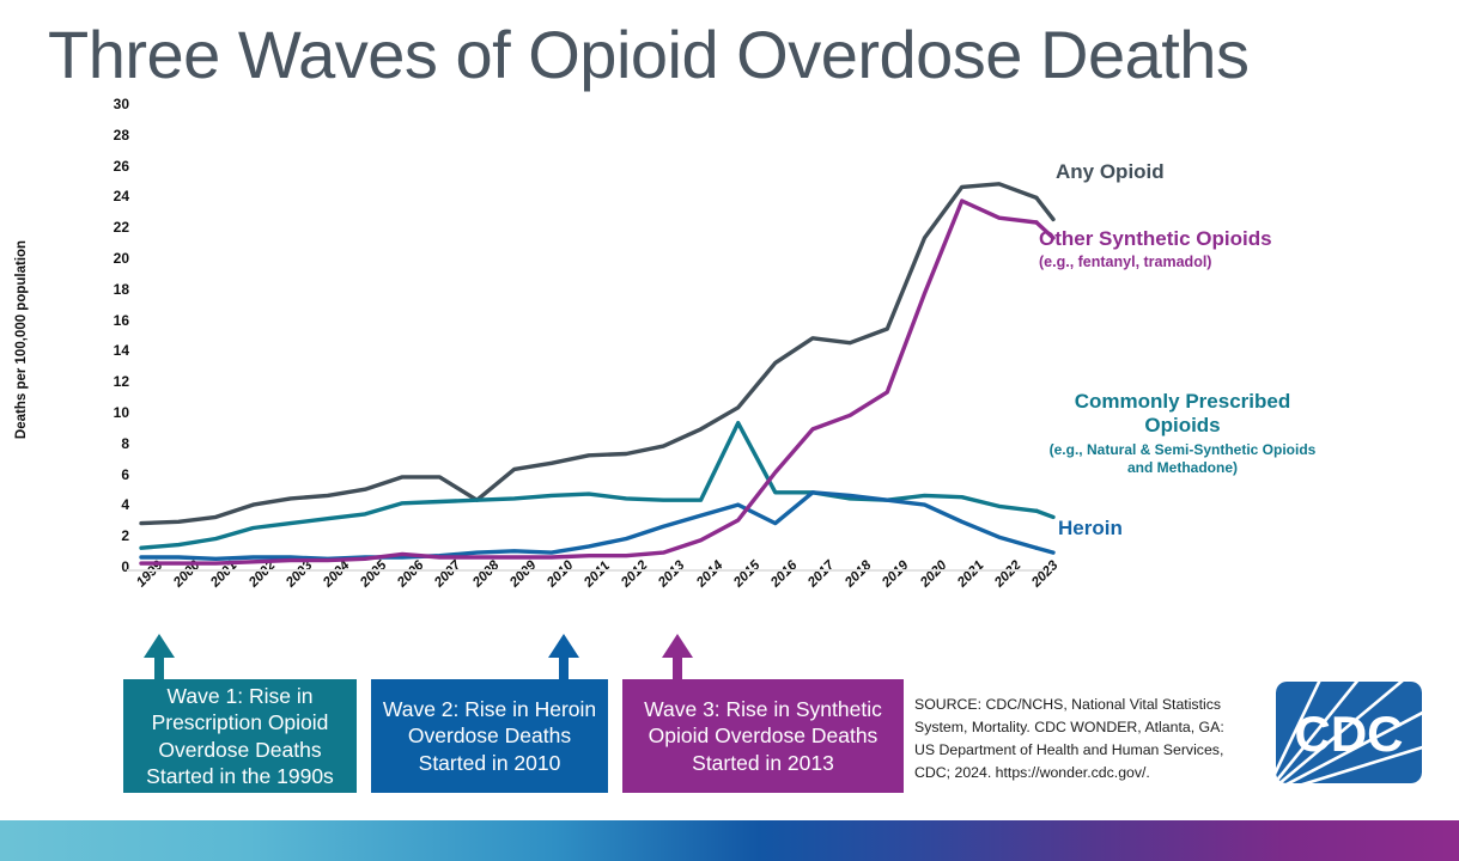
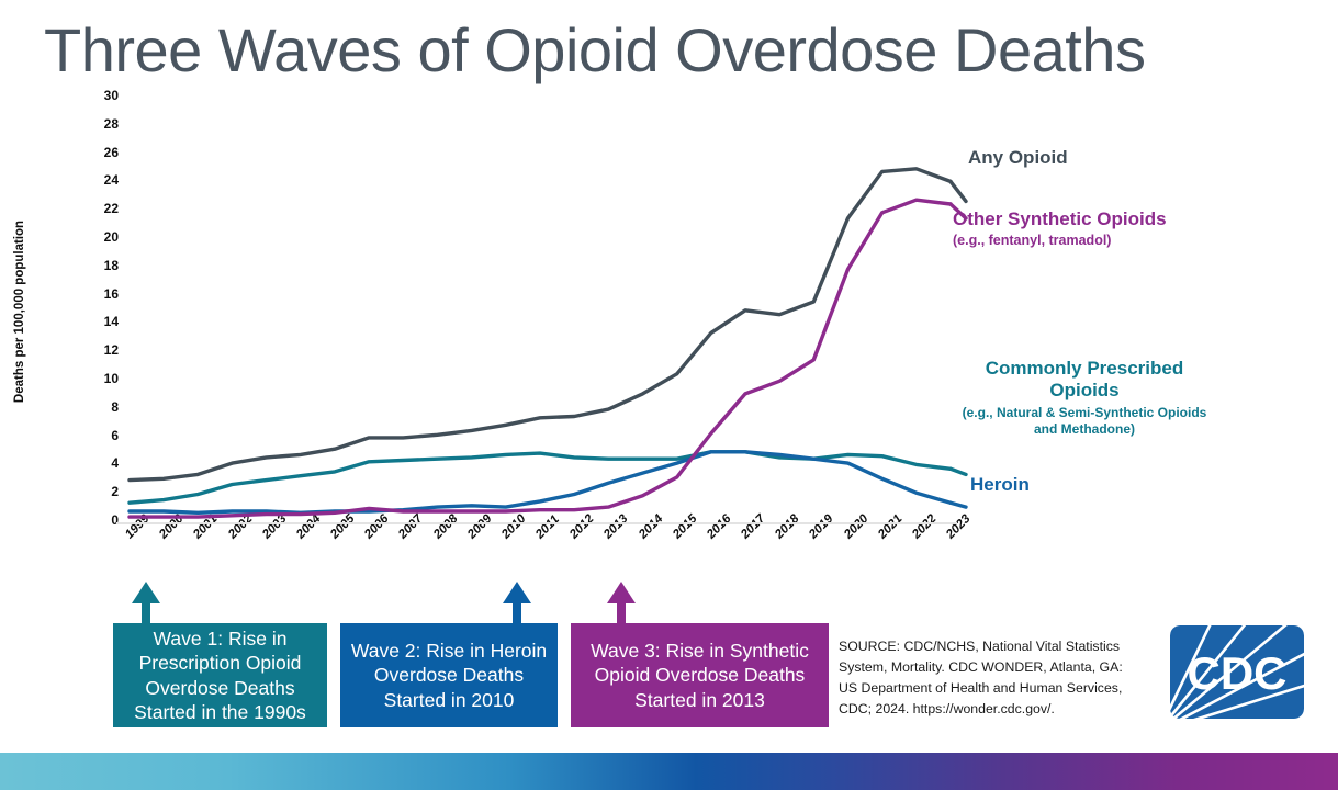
Any Opioid/2008: 4.4 -> 6.1
Commonly Prescribed Opioids/2015: 9.4 -> 4.4
Heroin/2016: 2.9 -> 4.9
Other Synthetic Opioids/2021: 23.8 -> 21.8
